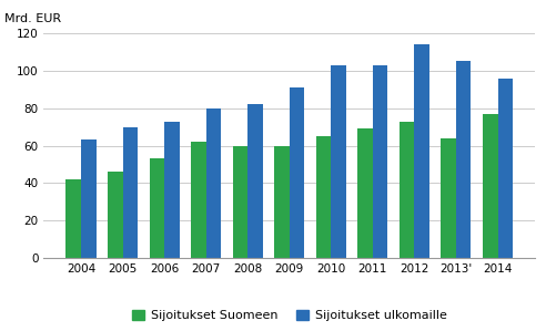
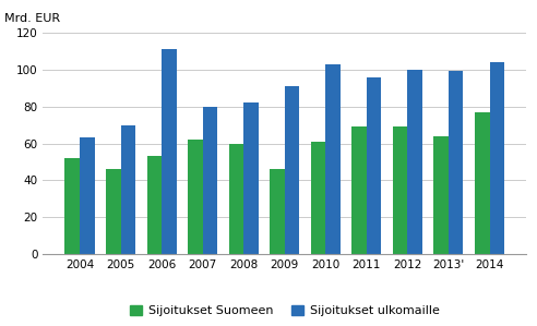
Sijoitukset Suomeen/2004: 42 -> 52
Sijoitukset ulkomaille/2006: 73 -> 111
Sijoitukset Suomeen/2009: 60 -> 46
Sijoitukset Suomeen/2010: 65 -> 61
Sijoitukset ulkomaille/2011: 103 -> 96
Sijoitukset Suomeen/2012: 73 -> 69
Sijoitukset ulkomaille/2012: 114 -> 100
Sijoitukset ulkomaille/2013': 105 -> 99
Sijoitukset ulkomaille/2014: 96 -> 104
